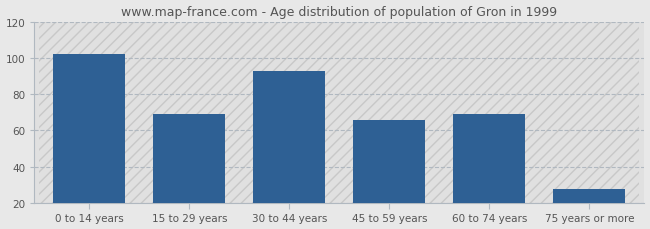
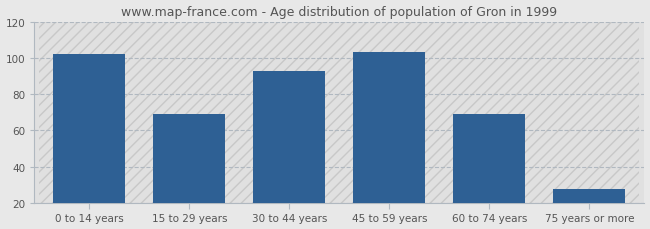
45 to 59 years: 66 -> 103
